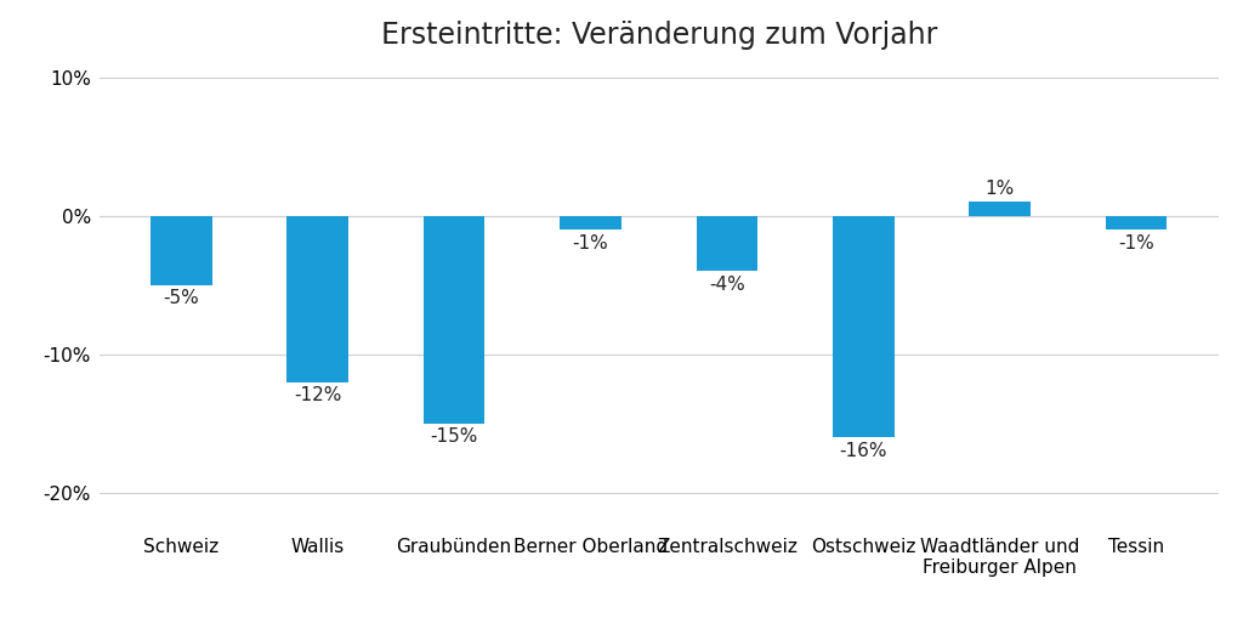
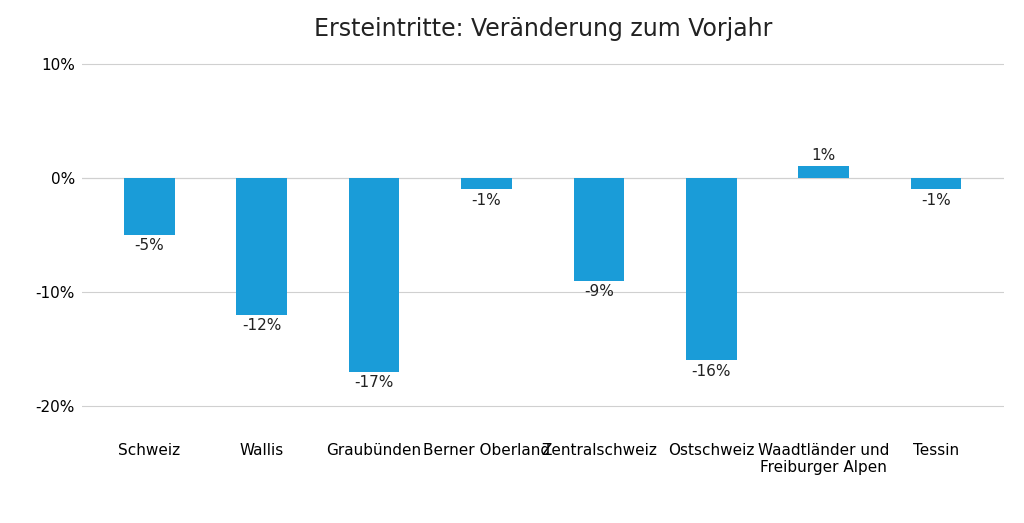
Graubünden: -15% -> -17%
Zentralschweiz: -4% -> -9%
